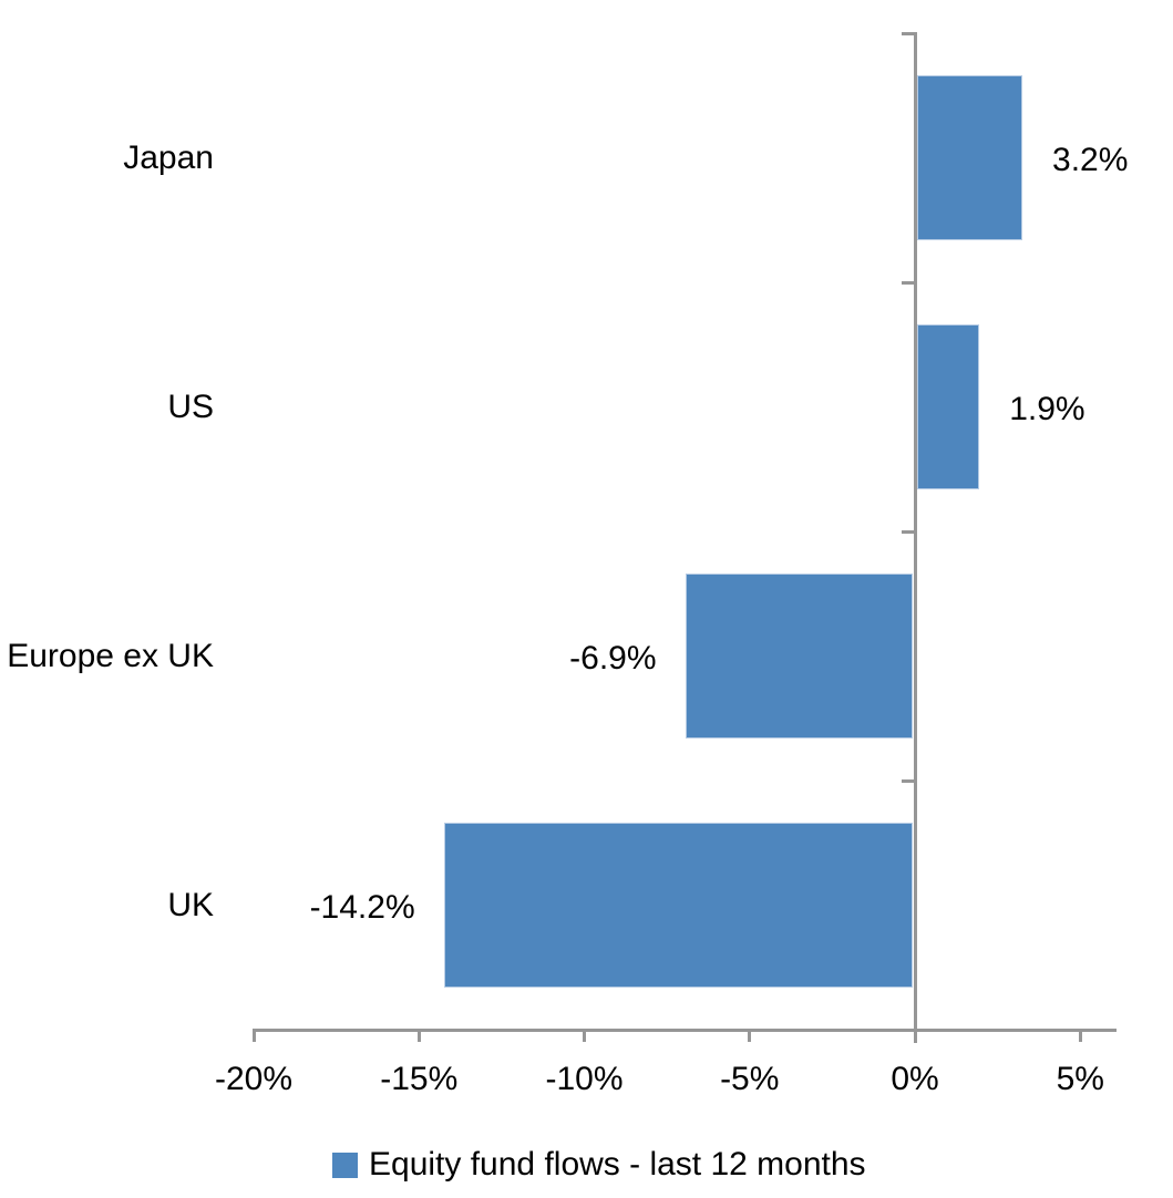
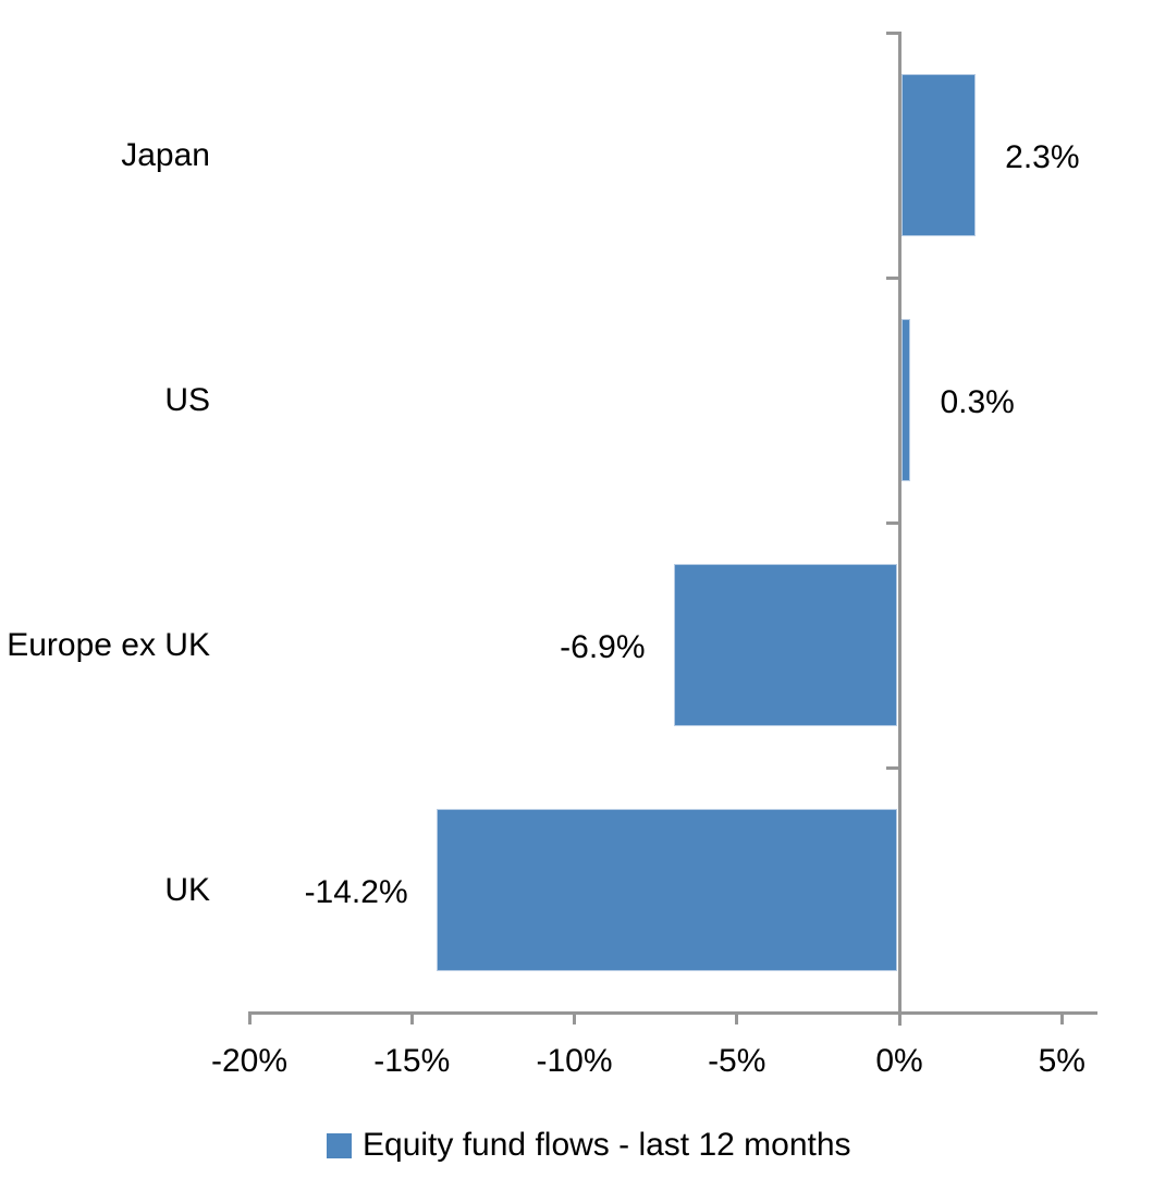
Japan: 3.2% -> 2.3%
US: 1.9% -> 0.3%
